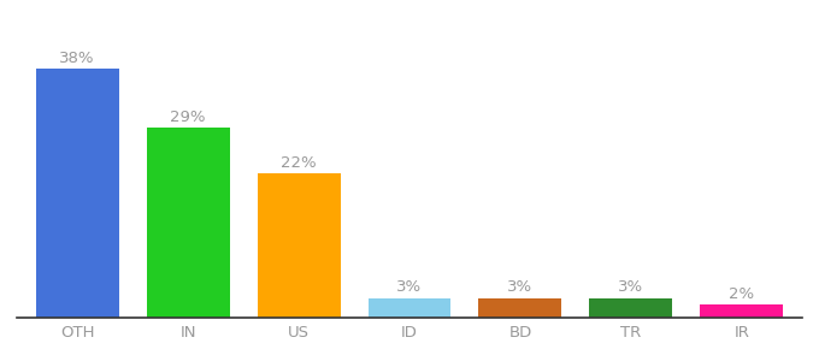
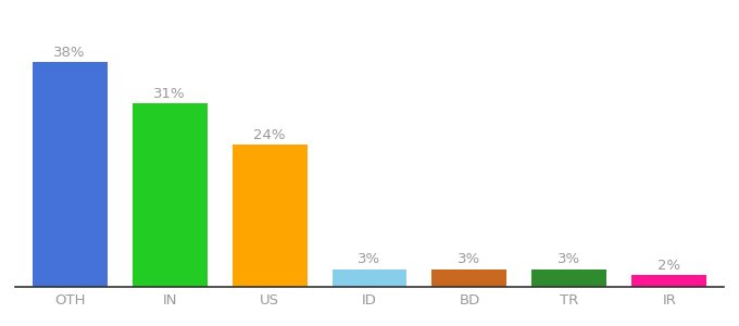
IN: 29% -> 31%
US: 22% -> 24%
